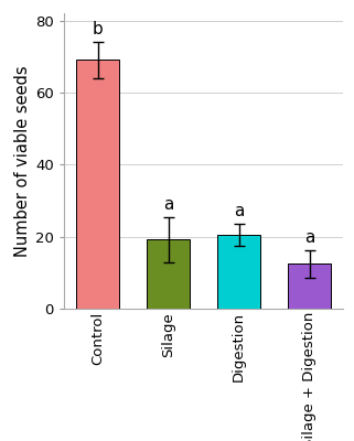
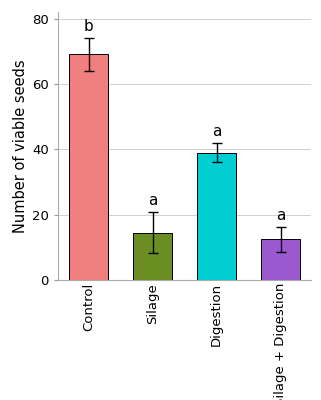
Silage: 19.2 -> 14.5
Digestion: 20.5 -> 39.0
